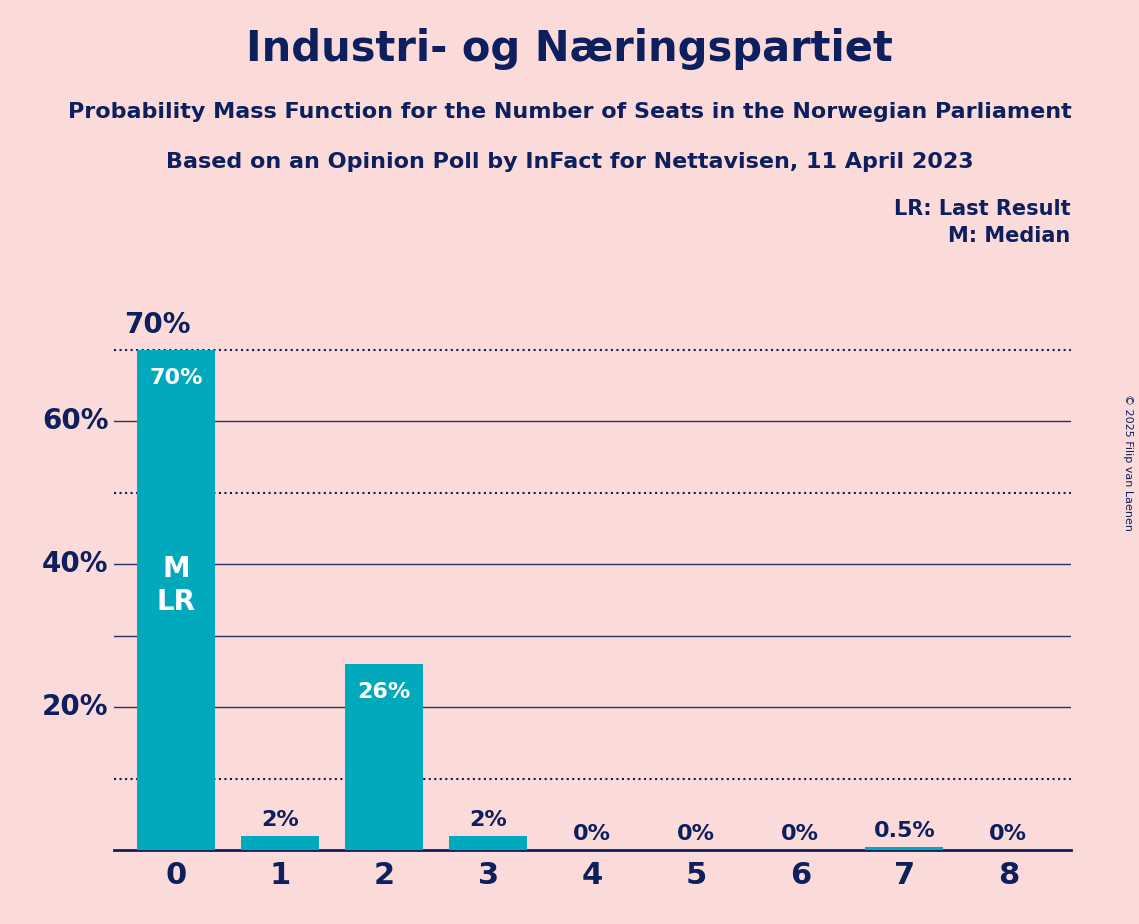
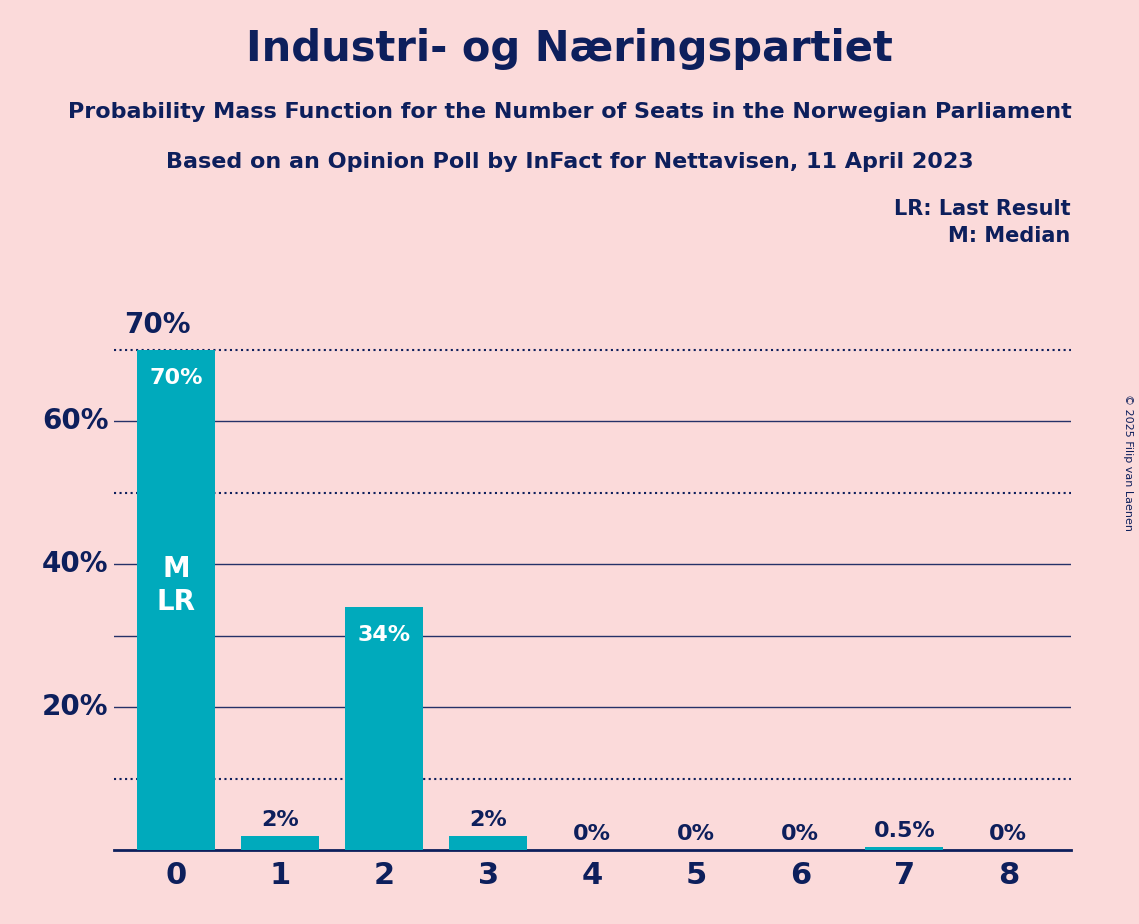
2: 26% -> 34%
